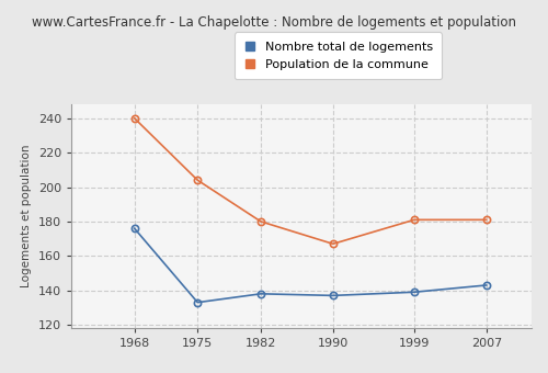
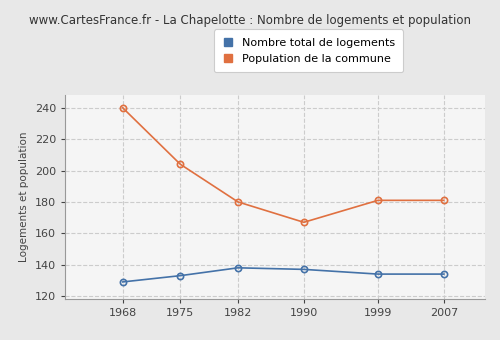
Nombre total de logements/1968: 176 -> 129
Nombre total de logements/1999: 139 -> 134
Nombre total de logements/2007: 143 -> 134
